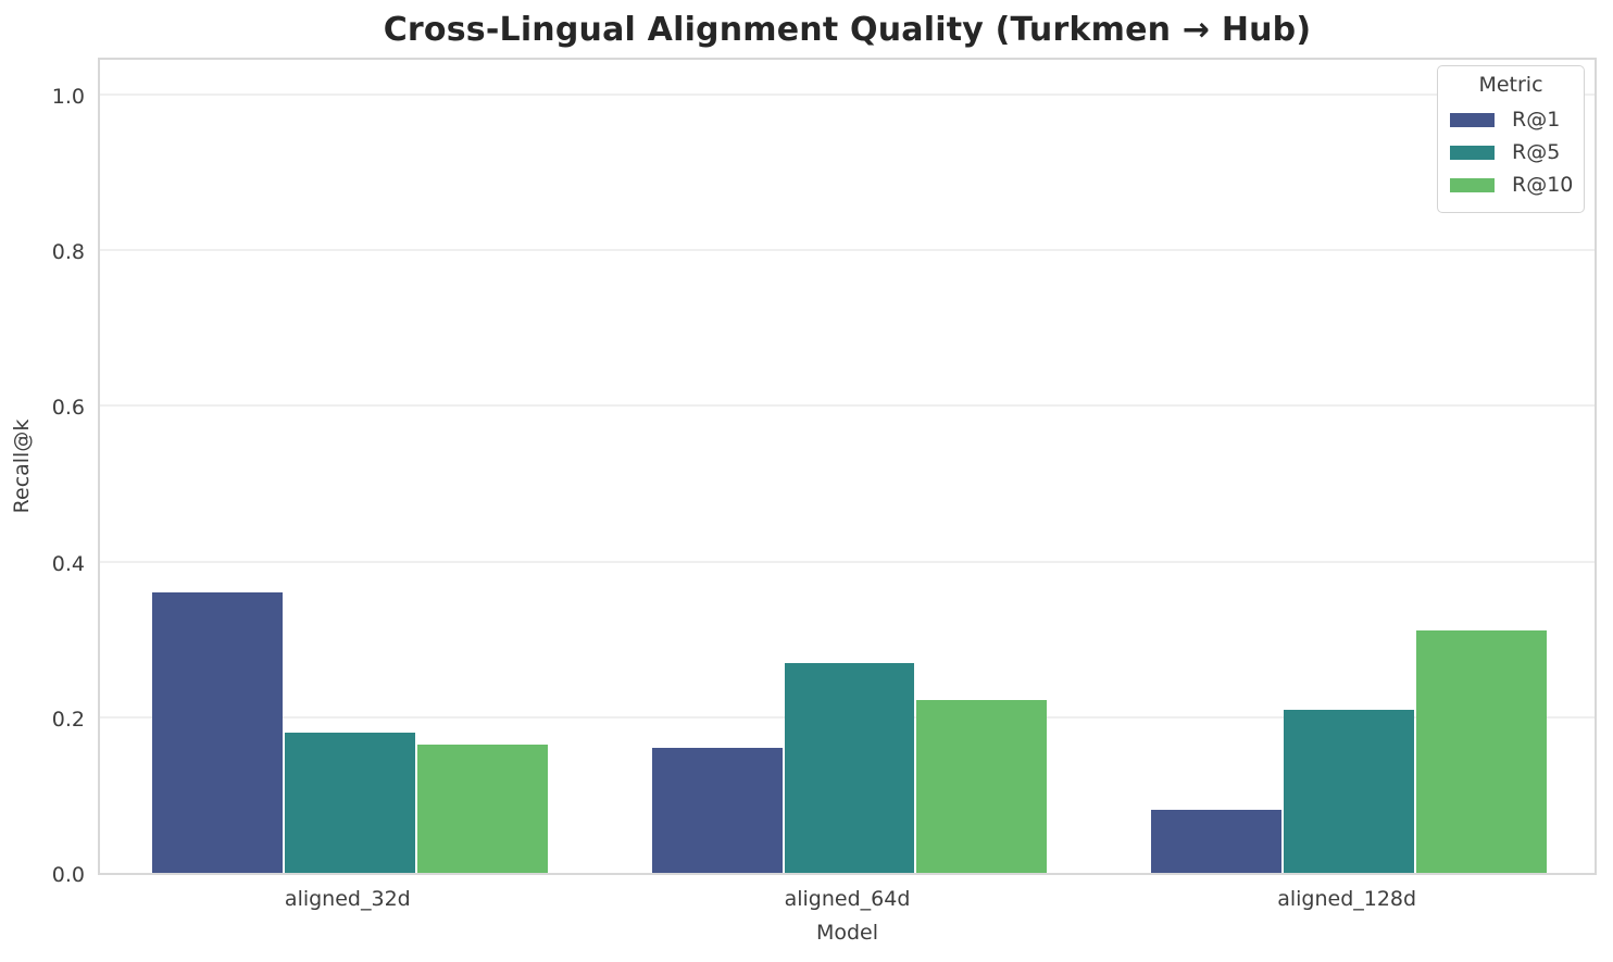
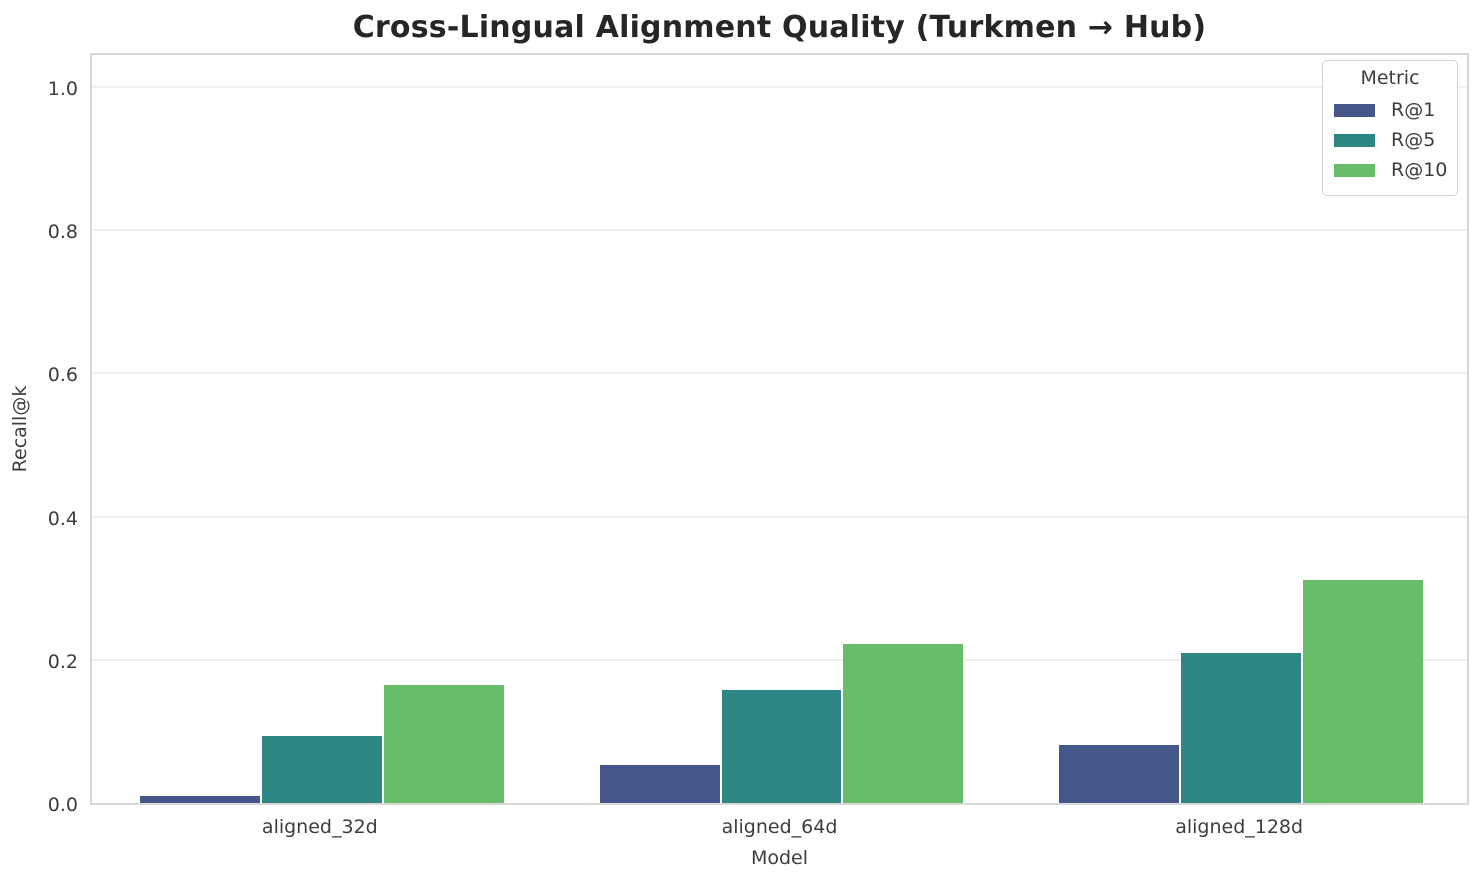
R@1/aligned_32d: 0.36 -> 0.01
R@5/aligned_32d: 0.18 -> 0.09
R@1/aligned_64d: 0.16 -> 0.05
R@5/aligned_64d: 0.27 -> 0.16
